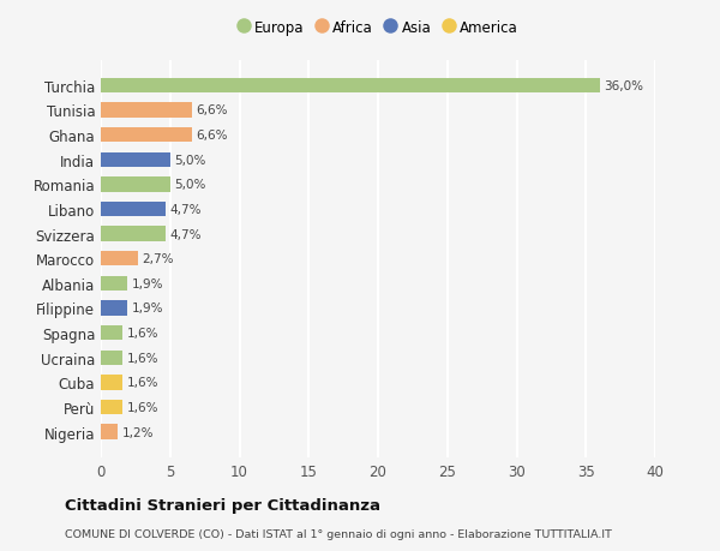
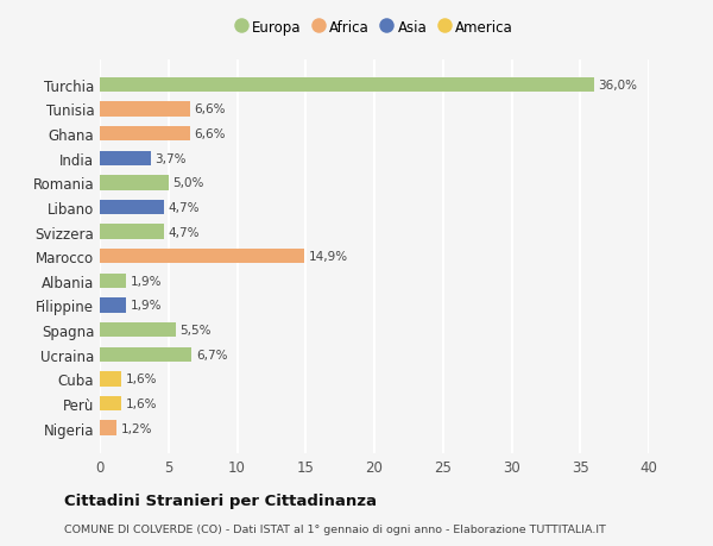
India: 5,0% -> 3,7%
Marocco: 2,7% -> 14,9%
Spagna: 1,6% -> 5,5%
Ucraina: 1,6% -> 6,7%
